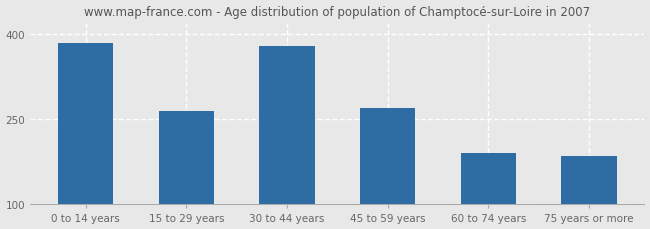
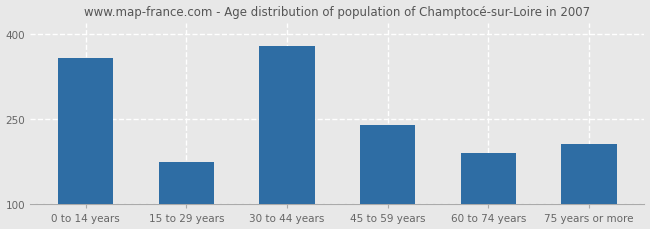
0 to 14 years: 385 -> 358
15 to 29 years: 265 -> 174
45 to 59 years: 270 -> 240
75 years or more: 185 -> 206
